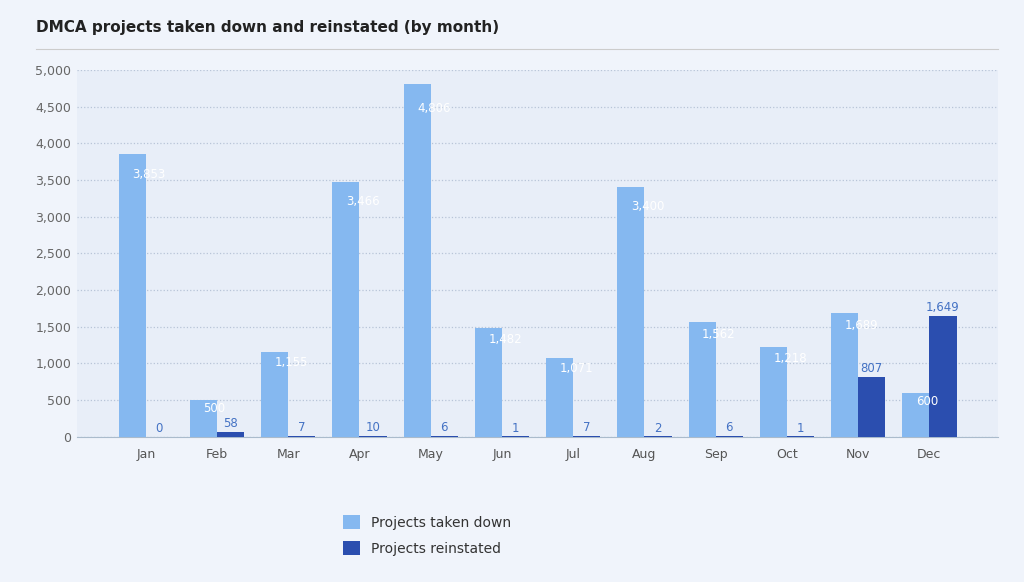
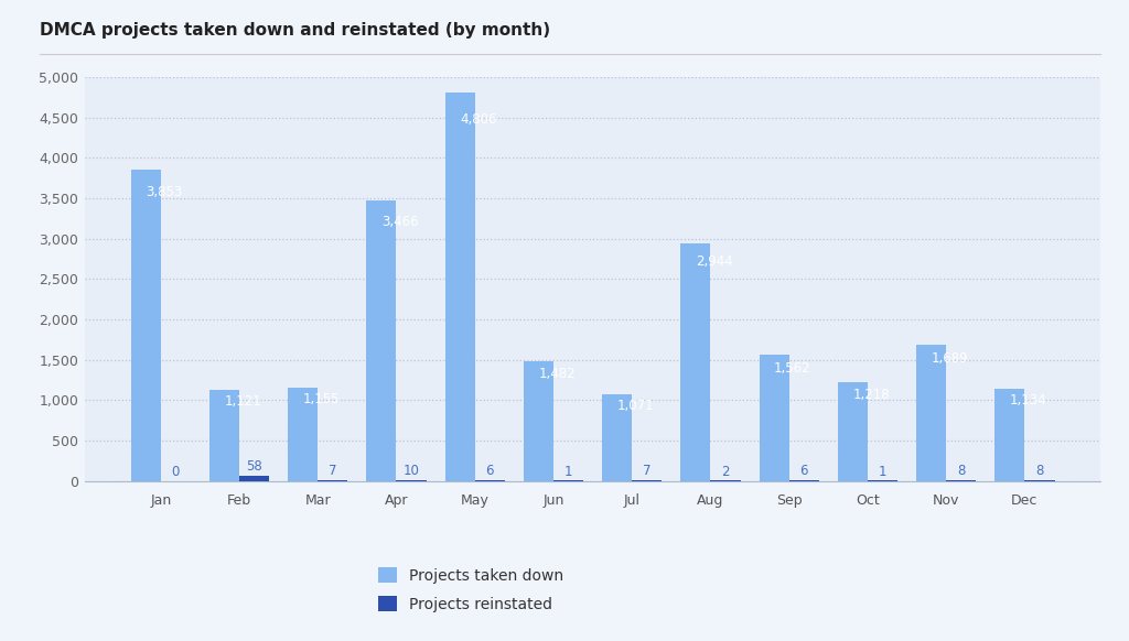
Projects taken down/Feb: 500 -> 1,120
Projects taken down/Aug: 3,400 -> 2,940
Projects reinstated/Nov: 807 -> 8
Projects taken down/Dec: 600 -> 1,130
Projects reinstated/Dec: 1,649 -> 8
